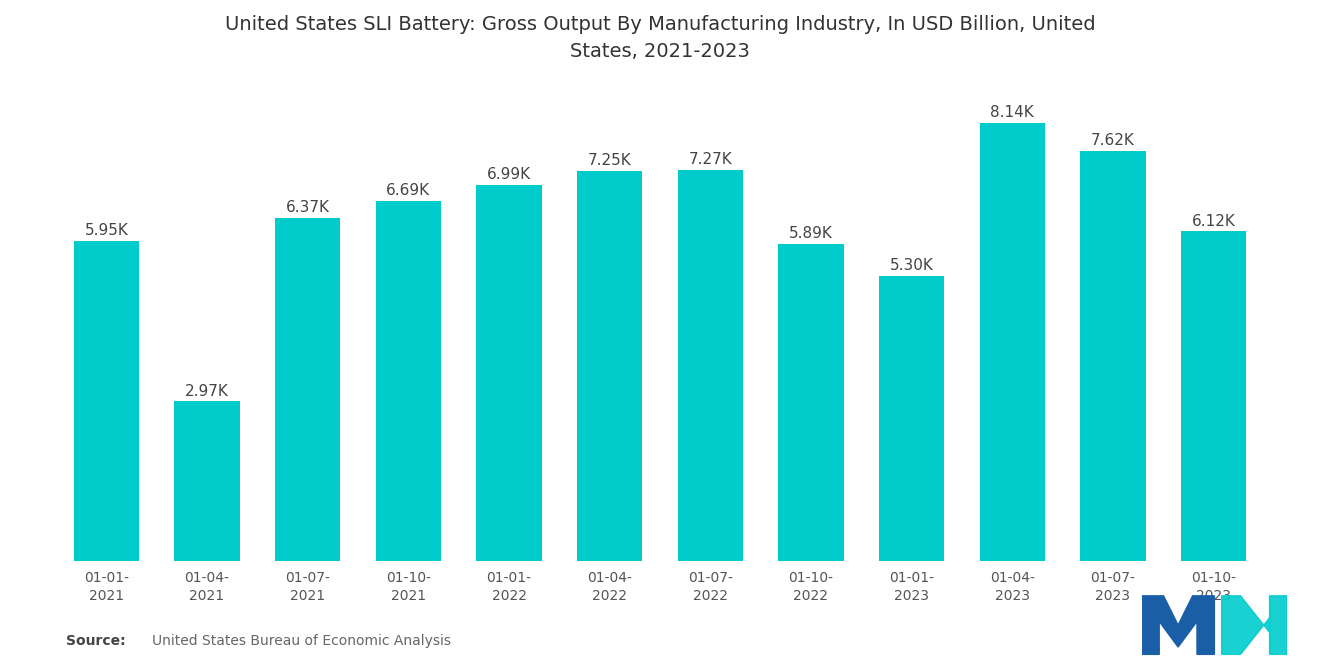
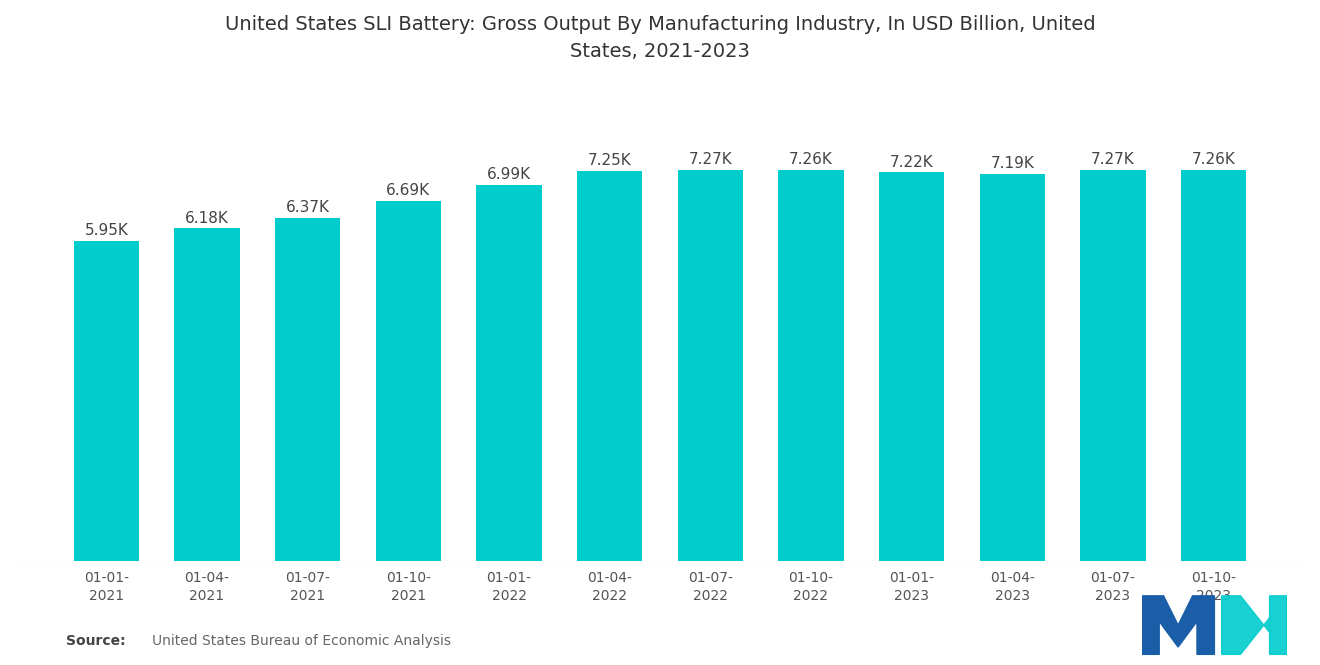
01-04- 2021: 2.97K -> 6.18K
01-10- 2022: 5.89K -> 7.26K
01-01- 2023: 5.30K -> 7.22K
01-04- 2023: 8.14K -> 7.19K
01-07- 2023: 7.62K -> 7.27K
01-10- 2023: 6.12K -> 7.26K
